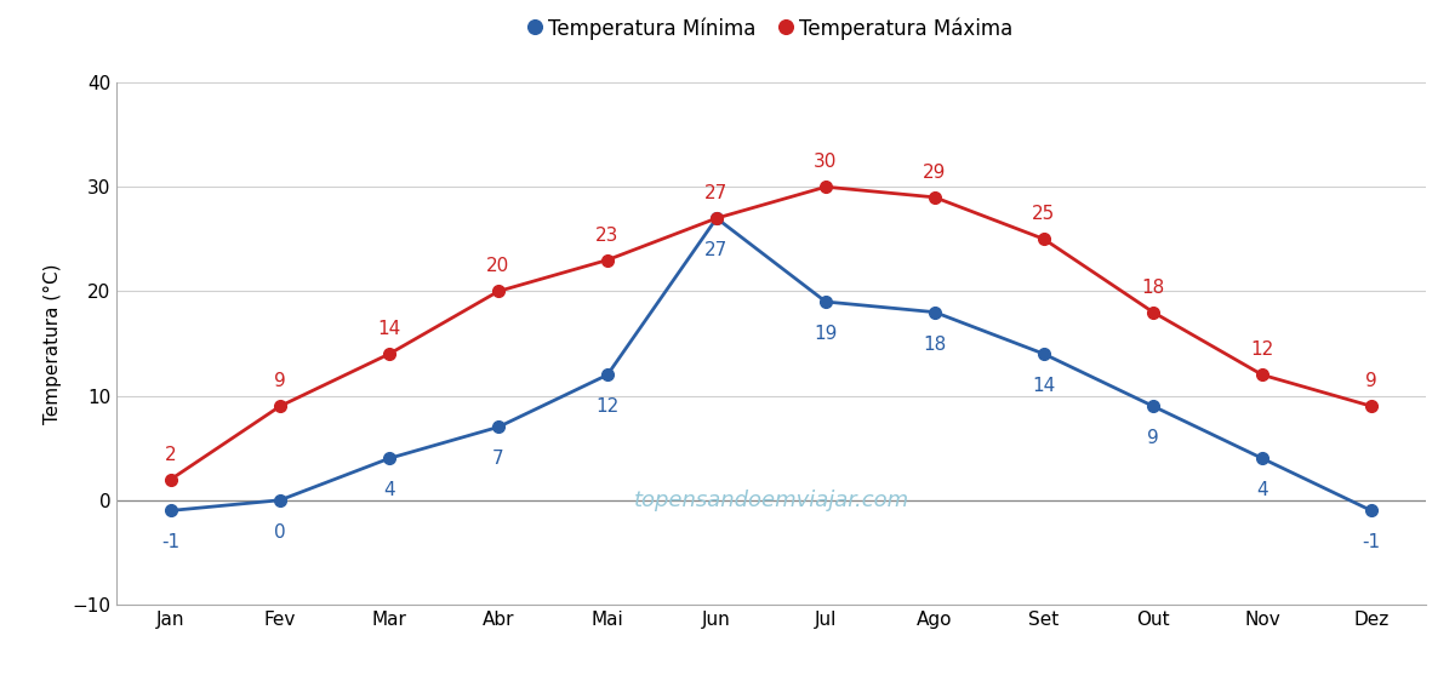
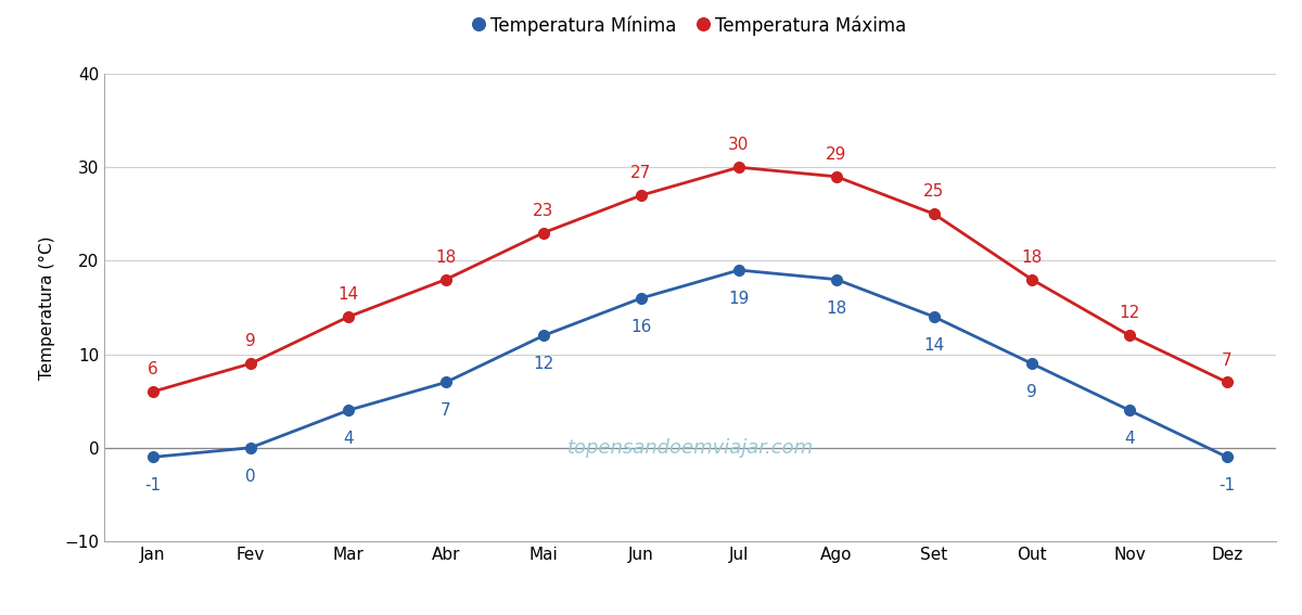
Temperatura Máxima/Jan: 2 -> 6
Temperatura Máxima/Abr: 20 -> 18
Temperatura Mínima/Jun: 27 -> 16
Temperatura Máxima/Dez: 9 -> 7
